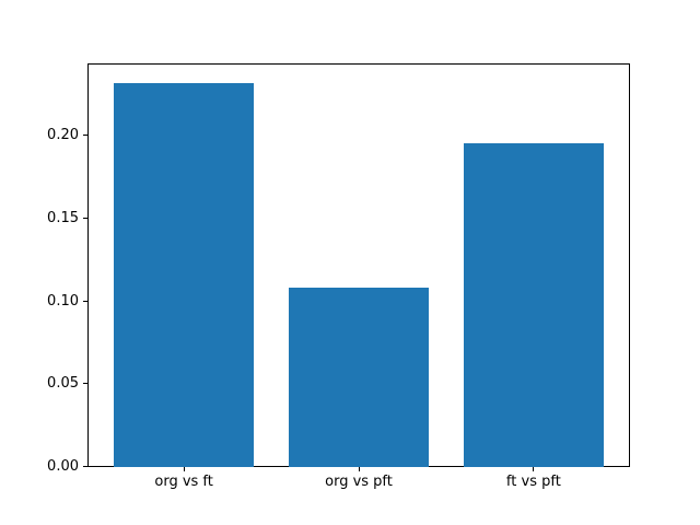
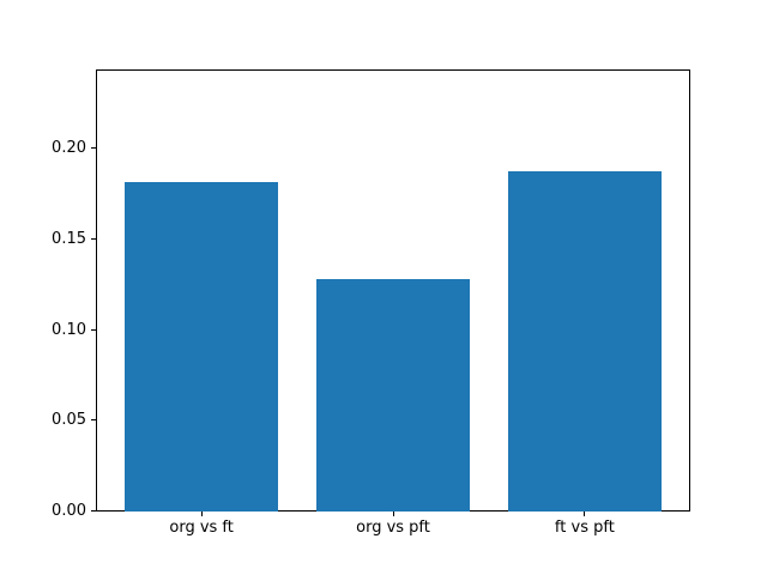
org vs ft: 0.232 -> 0.182
org vs pft: 0.108 -> 0.128
ft vs pft: 0.196 -> 0.188
